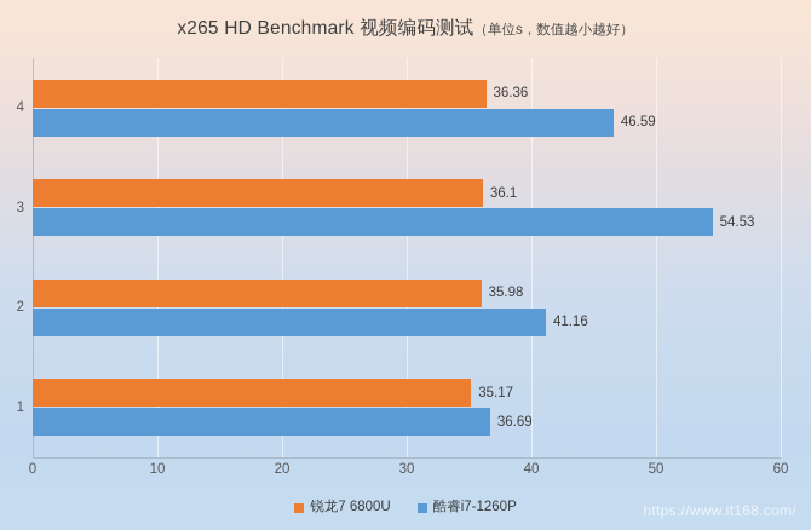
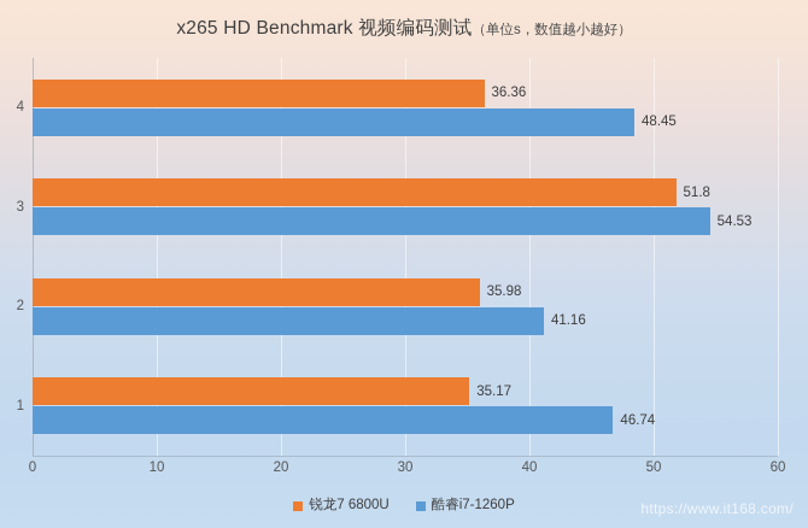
酷睿i7-1260P/1: 36.69 -> 46.74
锐龙7 6800U/3: 36.1 -> 51.8
酷睿i7-1260P/4: 46.59 -> 48.45
